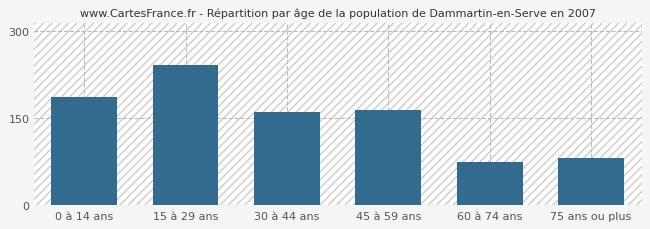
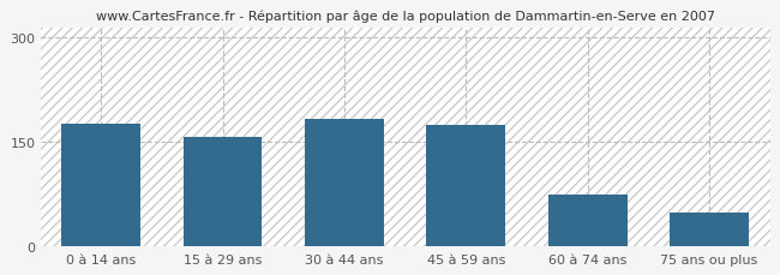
0 à 14 ans: 186 -> 176
15 à 29 ans: 242 -> 158
30 à 44 ans: 160 -> 184
45 à 59 ans: 164 -> 175
75 ans ou plus: 82 -> 48
